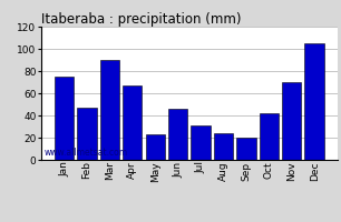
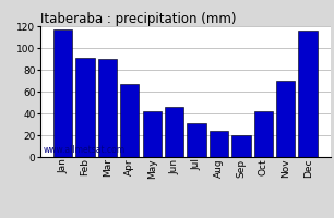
Jan: 75 -> 117
Feb: 47 -> 91
May: 23 -> 42
Dec: 105 -> 116
